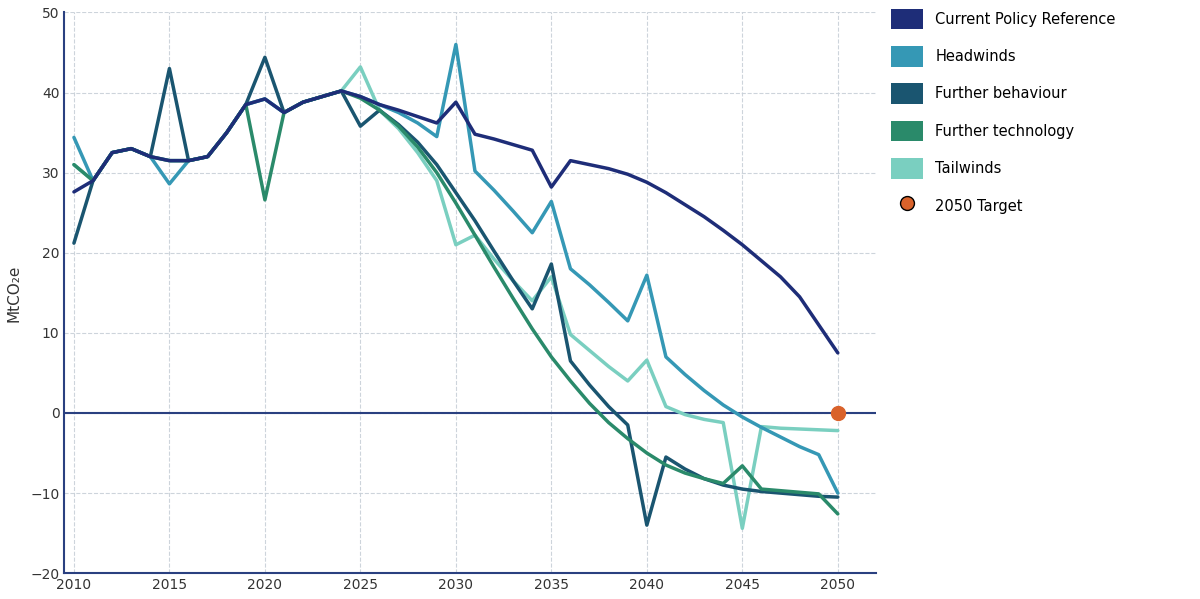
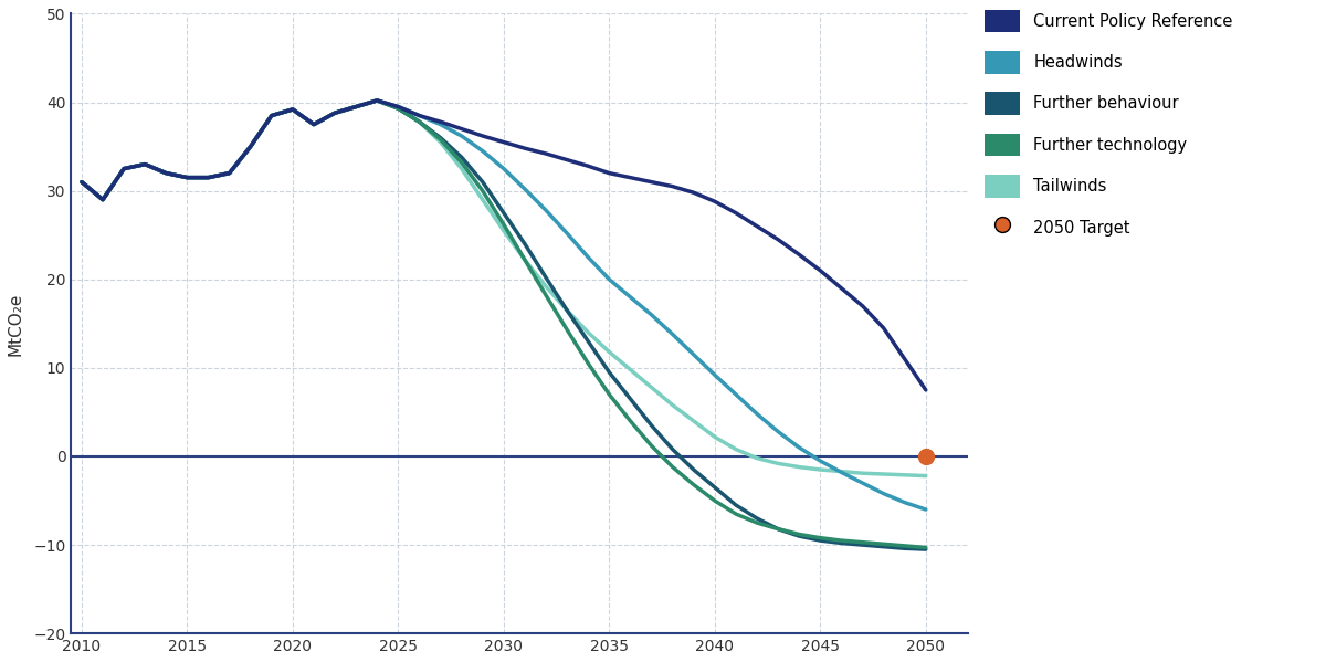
Current Policy Reference/2010: 27.6 -> 31.0
Headwinds/2010: 34.4 -> 31.0
Further behaviour/2010: 21.2 -> 31.0
Headwinds/2015: 28.6 -> 31.5
Further behaviour/2015: 43.0 -> 31.5
Further behaviour/2020: 44.4 -> 39.2
Further technology/2020: 26.6 -> 39.2
Further behaviour/2025: 35.8 -> 39.3
Tailwinds/2025: 43.2 -> 39.3
Current Policy Reference/2030: 38.8 -> 35.5
Headwinds/2030: 46.0 -> 32.5
Tailwinds/2030: 21.0 -> 25.5
Current Policy Reference/2035: 28.2 -> 32.0
Headwinds/2035: 26.4 -> 20.0
Further behaviour/2035: 18.6 -> 9.5
Tailwinds/2035: 17.0 -> 11.8
Headwinds/2040: 17.2 -> 9.2
Further behaviour/2040: -14.0 -> -3.5
Tailwinds/2040: 6.6 -> 2.2
Further technology/2045: -6.6 -> -9.2
Tailwinds/2045: -14.4 -> -1.5
Headwinds/2050: -10.0 -> -6.0
Further technology/2050: -12.6 -> -10.3
